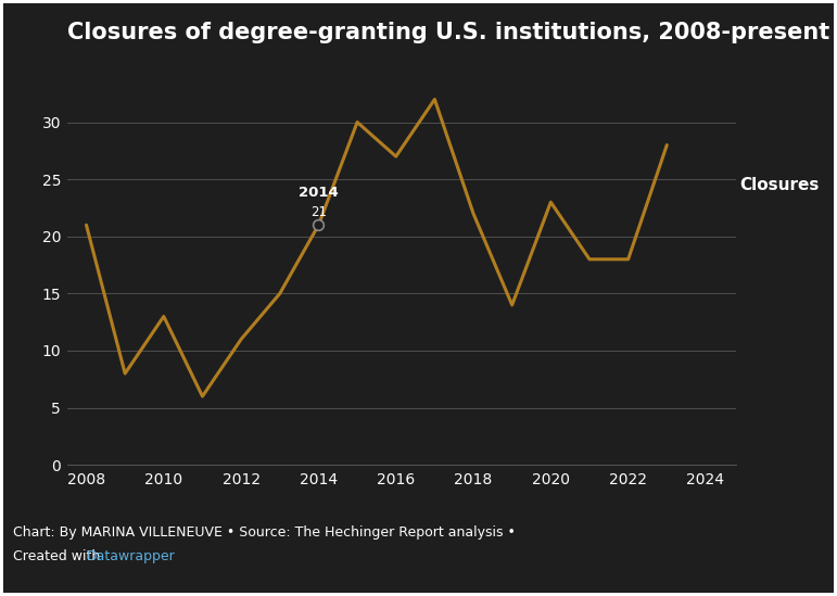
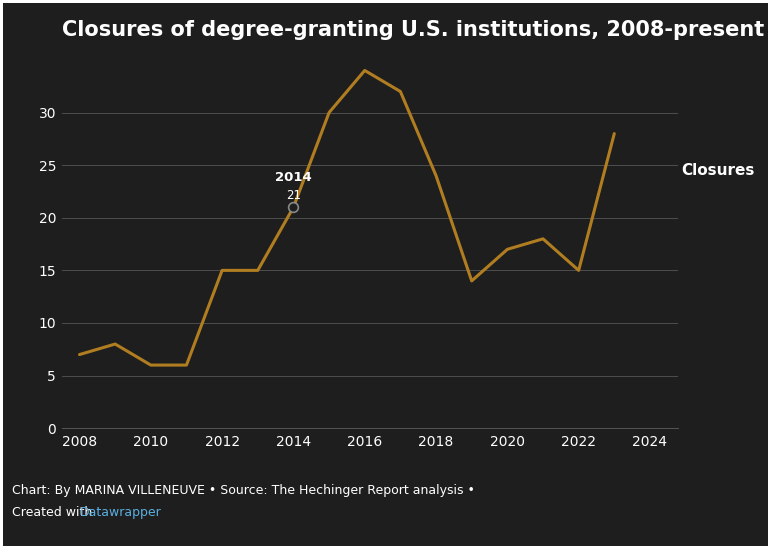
2008: 21 -> 7
2010: 13 -> 6
2012: 11 -> 15
2016: 27 -> 34
2018: 22 -> 24
2020: 23 -> 17
2022: 18 -> 15
